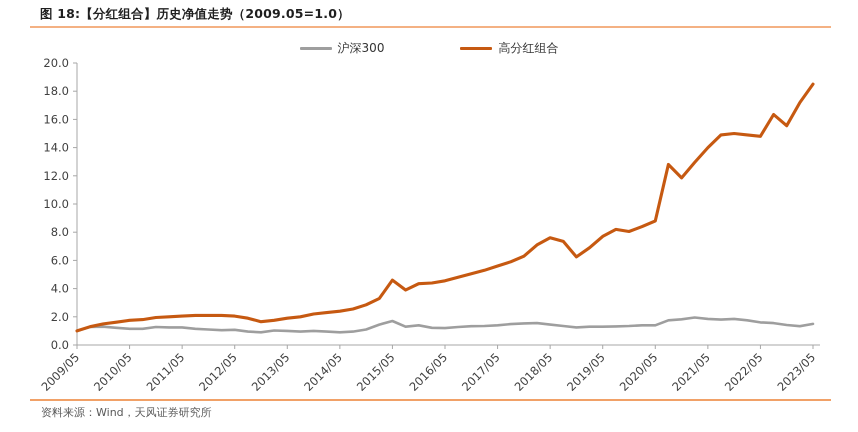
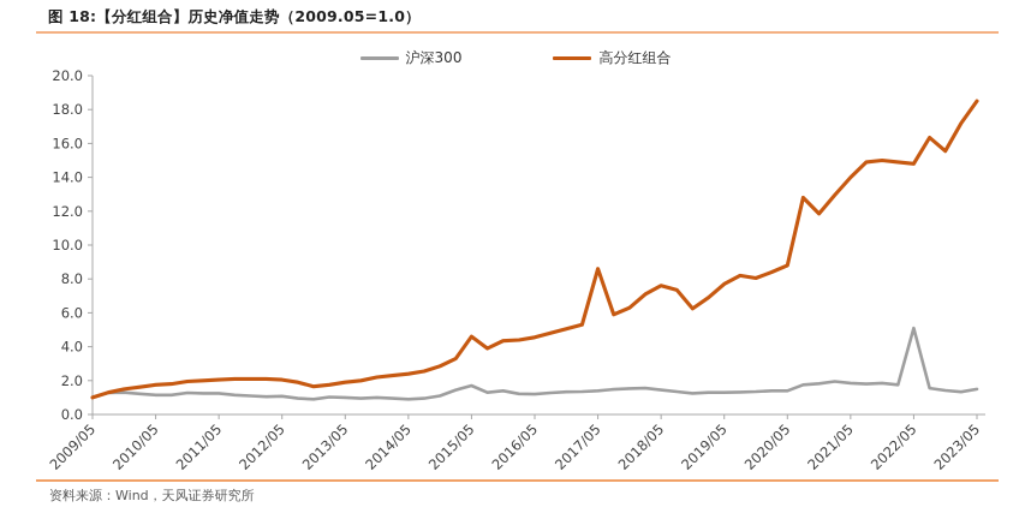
高分红组合/2017/05: 5.6 -> 8.6
沪深300/2022/05: 1.6 -> 5.1
